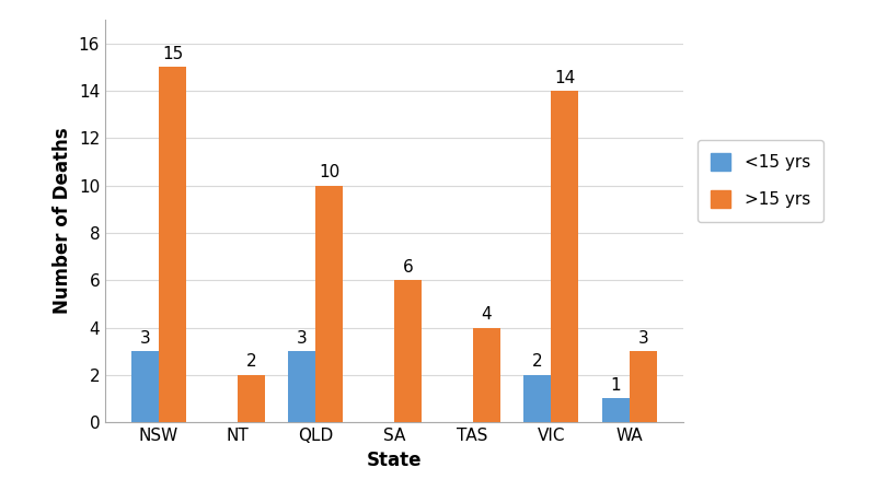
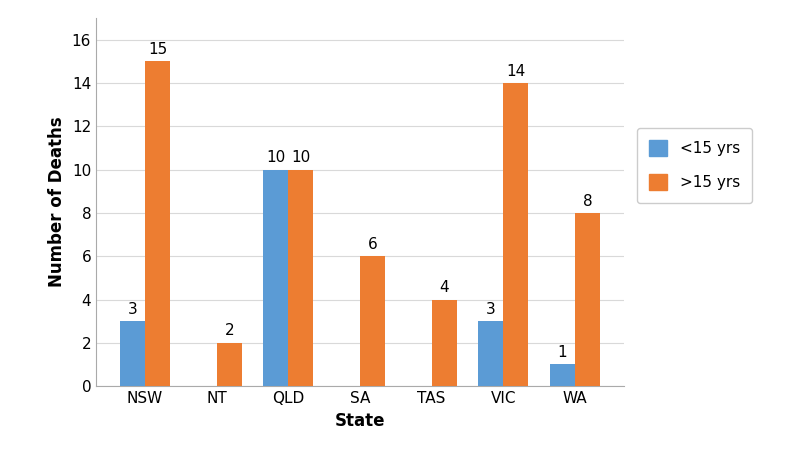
<15 yrs/QLD: 3 -> 10
<15 yrs/VIC: 2 -> 3
>15 yrs/WA: 3 -> 8
